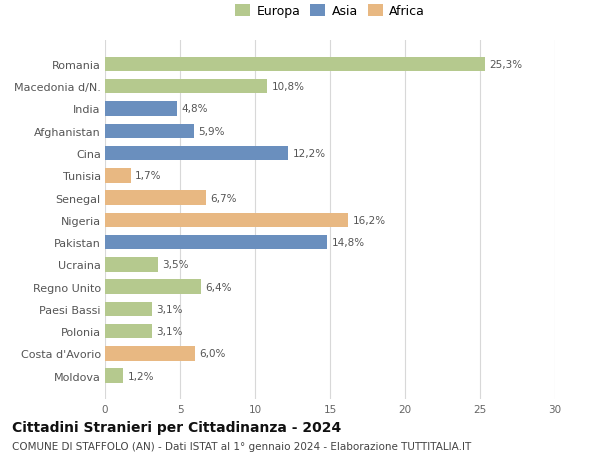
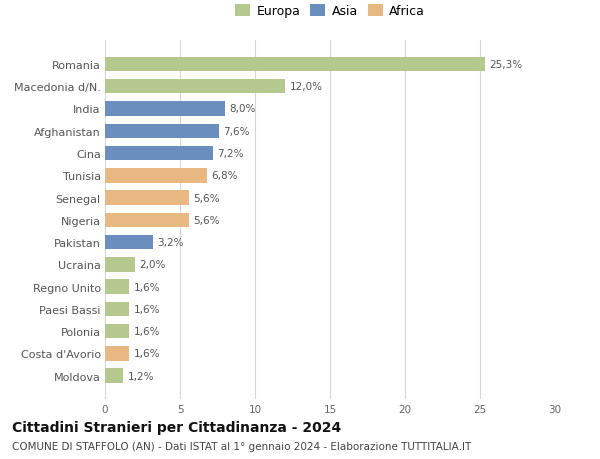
Macedonia d/N.: 10,8% -> 12,0%
India: 4,8% -> 8,0%
Afghanistan: 5,9% -> 7,6%
Cina: 12,2% -> 7,2%
Tunisia: 1,7% -> 6,8%
Senegal: 6,7% -> 5,6%
Nigeria: 16,2% -> 5,6%
Pakistan: 14,8% -> 3,2%
Ucraina: 3,5% -> 2,0%
Regno Unito: 6,4% -> 1,6%
Paesi Bassi: 3,1% -> 1,6%
Polonia: 3,1% -> 1,6%
Costa d'Avorio: 6,0% -> 1,6%
